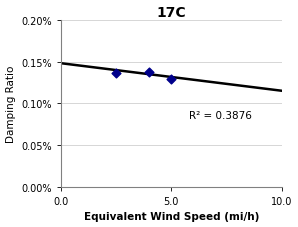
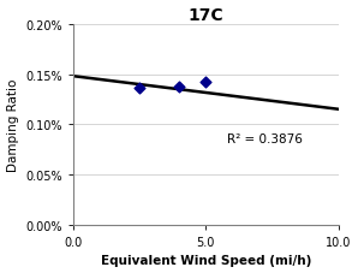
5.0: 0.129% -> 0.142%
